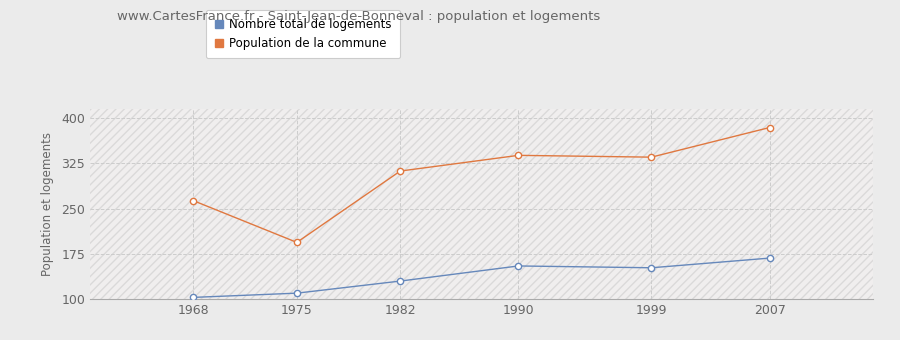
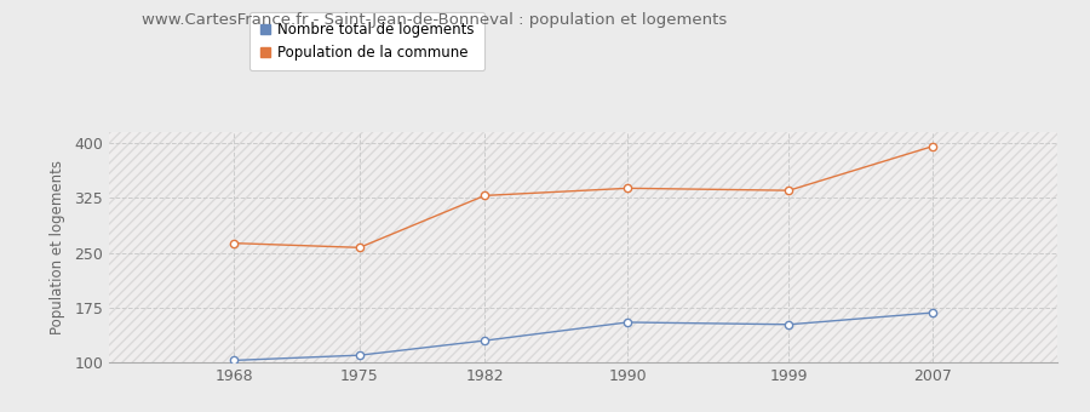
Population de la commune/1975: 194 -> 257
Population de la commune/1982: 312 -> 328
Population de la commune/2007: 384 -> 395
